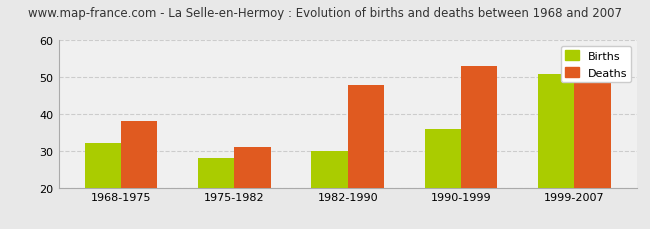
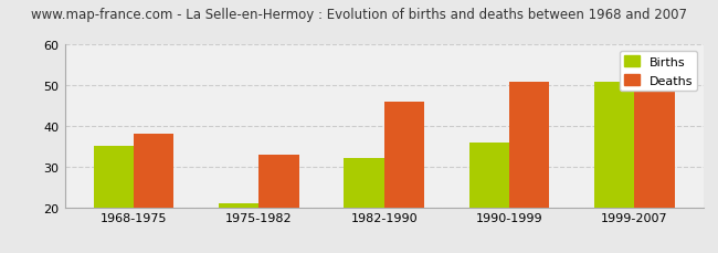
Births/1968-1975: 32 -> 35
Births/1975-1982: 28 -> 21
Deaths/1975-1982: 31 -> 33
Births/1982-1990: 30 -> 32
Deaths/1982-1990: 48 -> 46
Deaths/1990-1999: 53 -> 51
